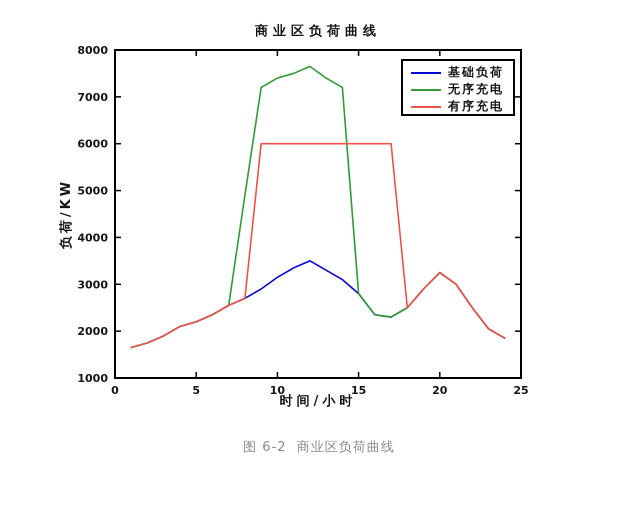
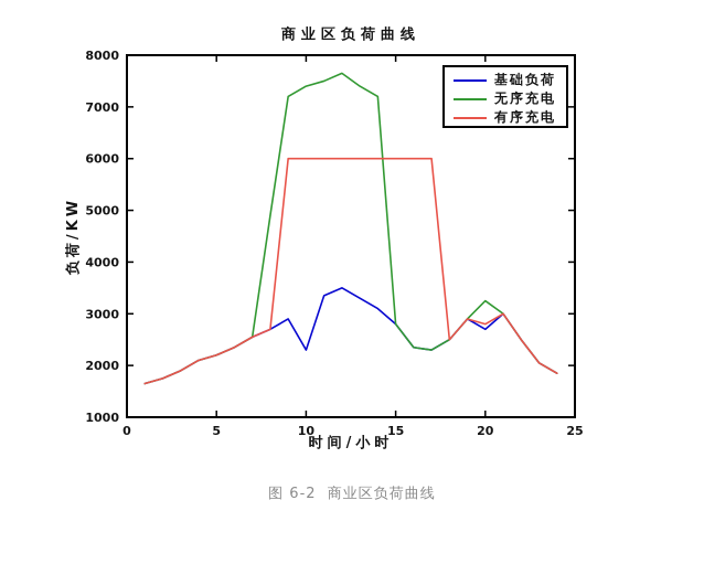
基础负荷/10: 3200 -> 2300
基础负荷/20: 3200 -> 2700
有序充电/20: 3200 -> 2800
